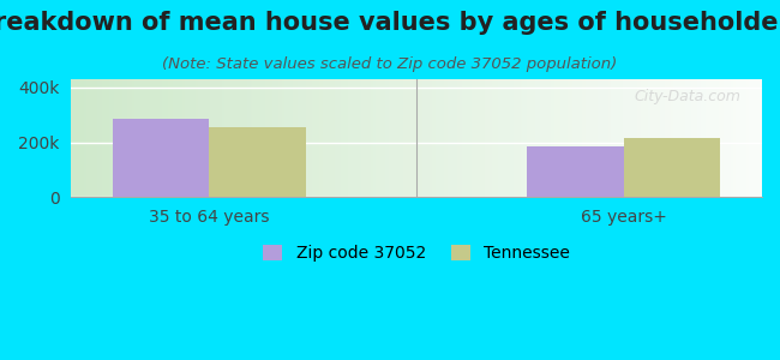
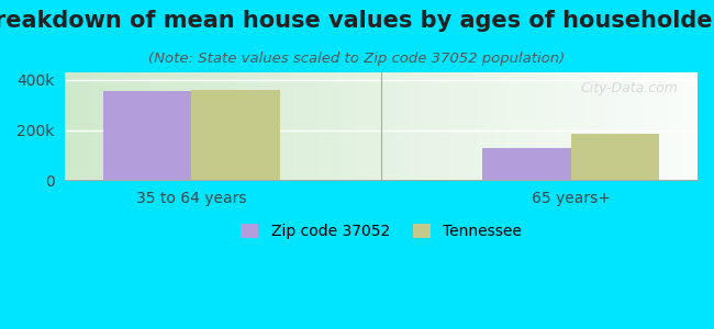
Zip code 37052/35 to 64 years: 285k -> 355k
Tennessee/35 to 64 years: 255k -> 360k
Zip code 37052/65 years+: 185k -> 130k
Tennessee/65 years+: 215k -> 185k
